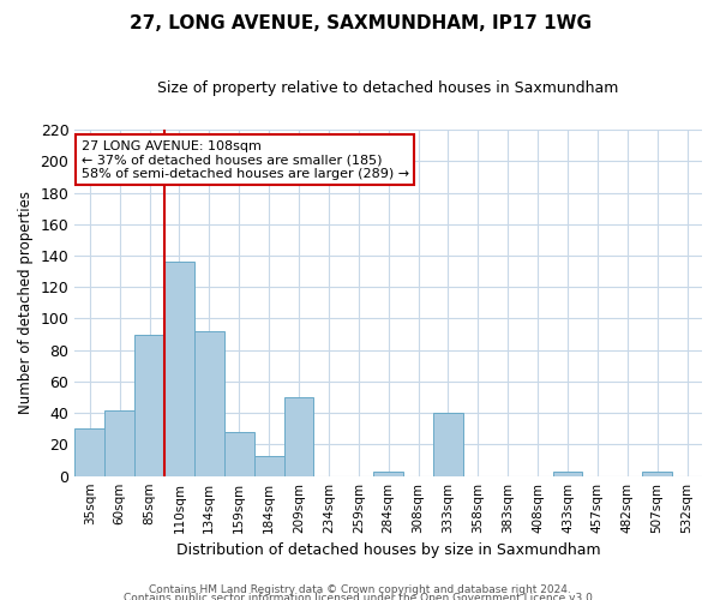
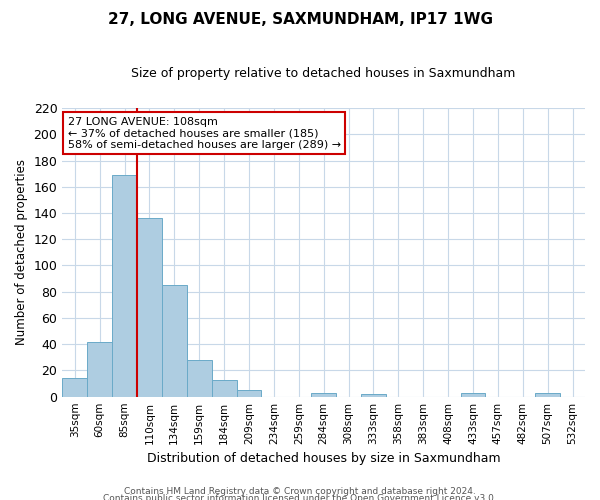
35sqm: 30 -> 14
85sqm: 90 -> 169
134sqm: 92 -> 85
209sqm: 50 -> 5
333sqm: 40 -> 2
